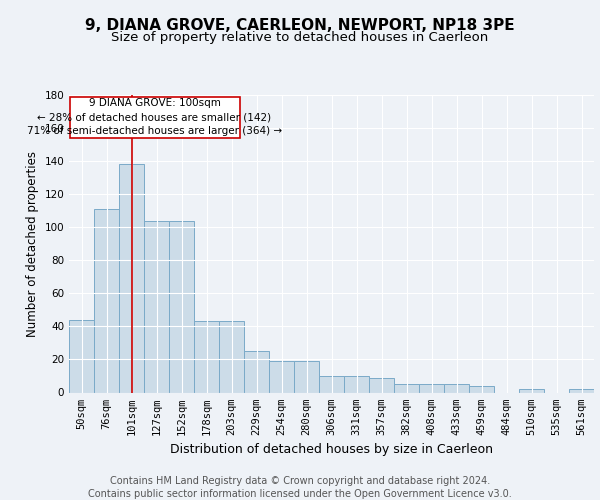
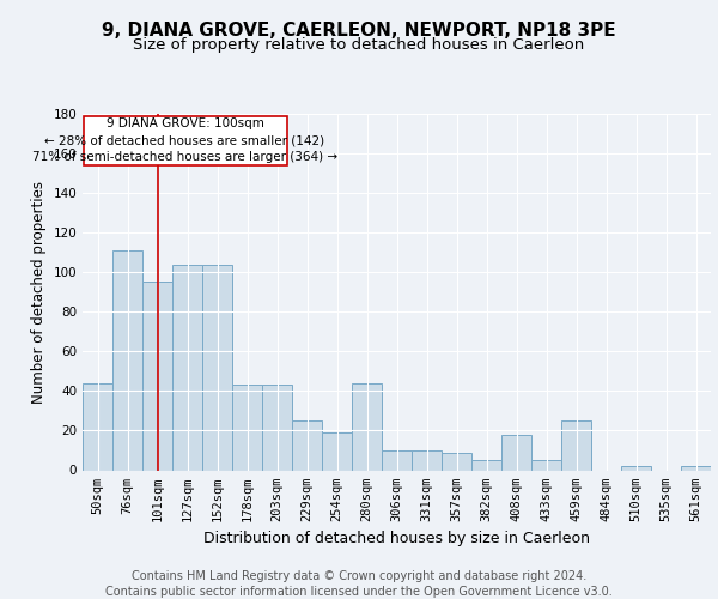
101sqm: 138 -> 95
280sqm: 19 -> 44
408sqm: 5 -> 18
459sqm: 4 -> 25
